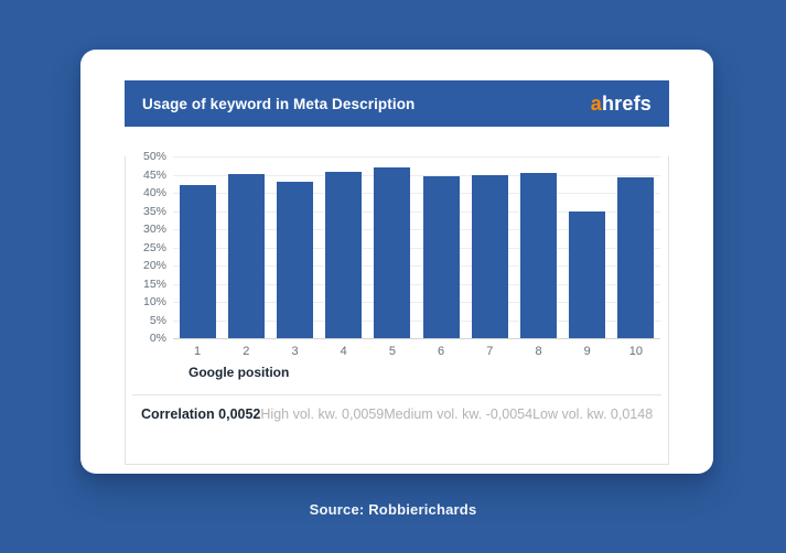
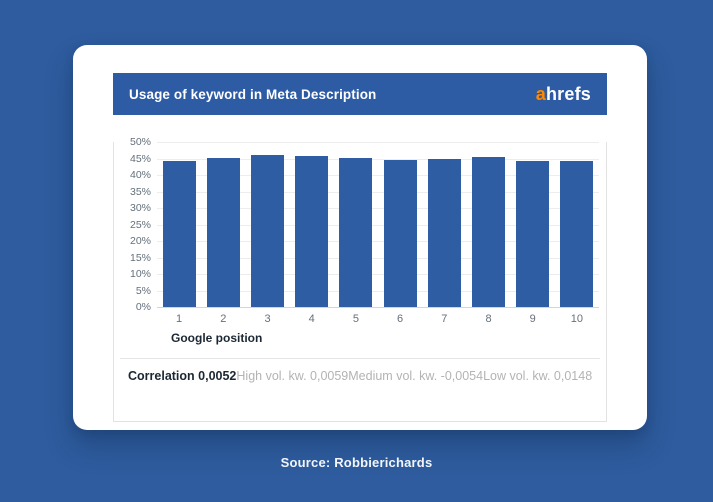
1: 42% -> 44%
3: 43% -> 46%
5: 47% -> 45%
9: 35% -> 44%
